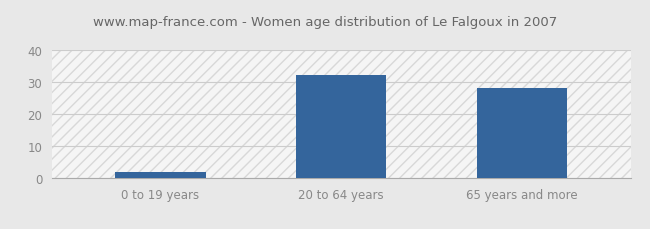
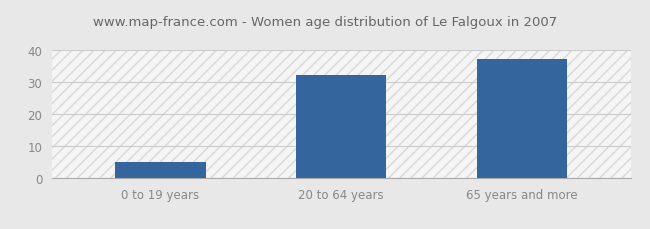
0 to 19 years: 2 -> 5
65 years and more: 28 -> 37
